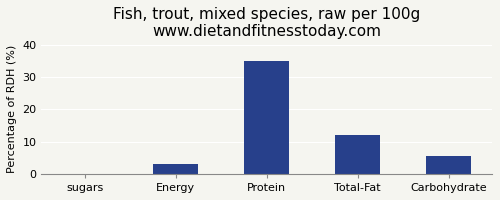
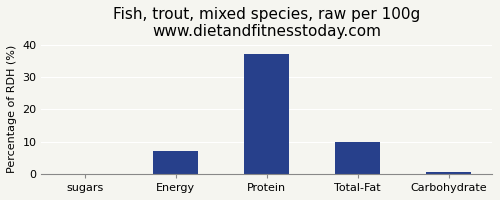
Energy: 3.0 -> 7.0
Protein: 35.0 -> 37.0
Total-Fat: 12.0 -> 10.0
Carbohydrate: 5.5 -> 0.5
